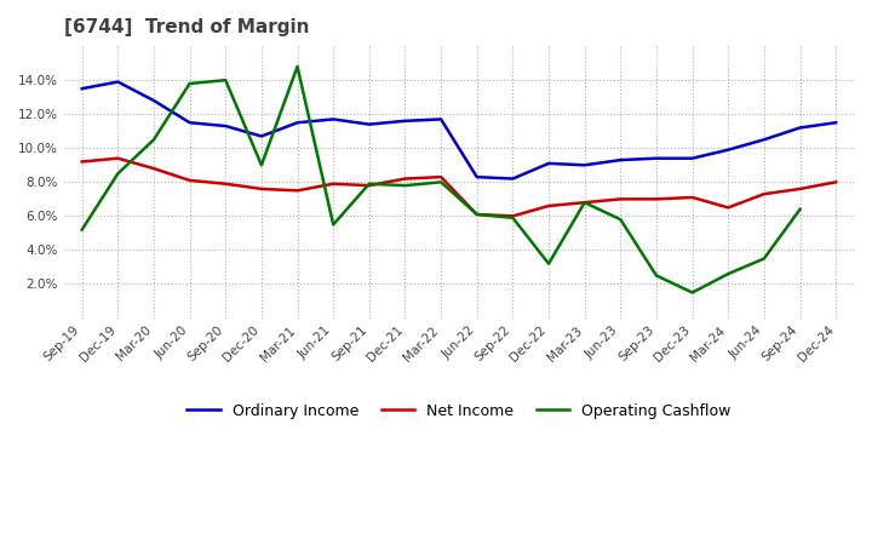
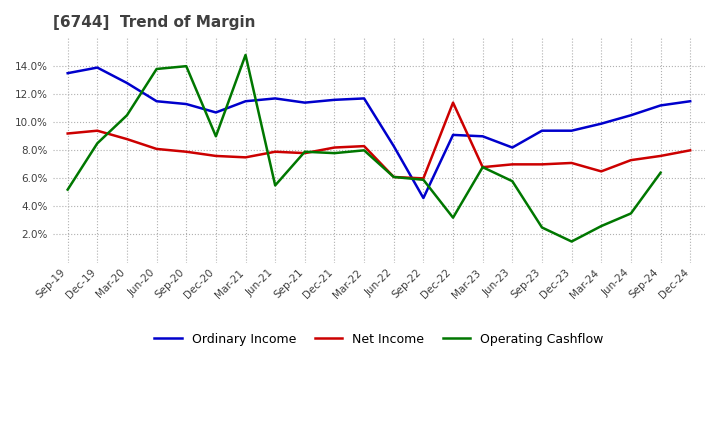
Ordinary Income/Sep-22: 8.2% -> 4.6%
Net Income/Dec-22: 6.6% -> 11.4%
Ordinary Income/Jun-23: 9.3% -> 8.2%
